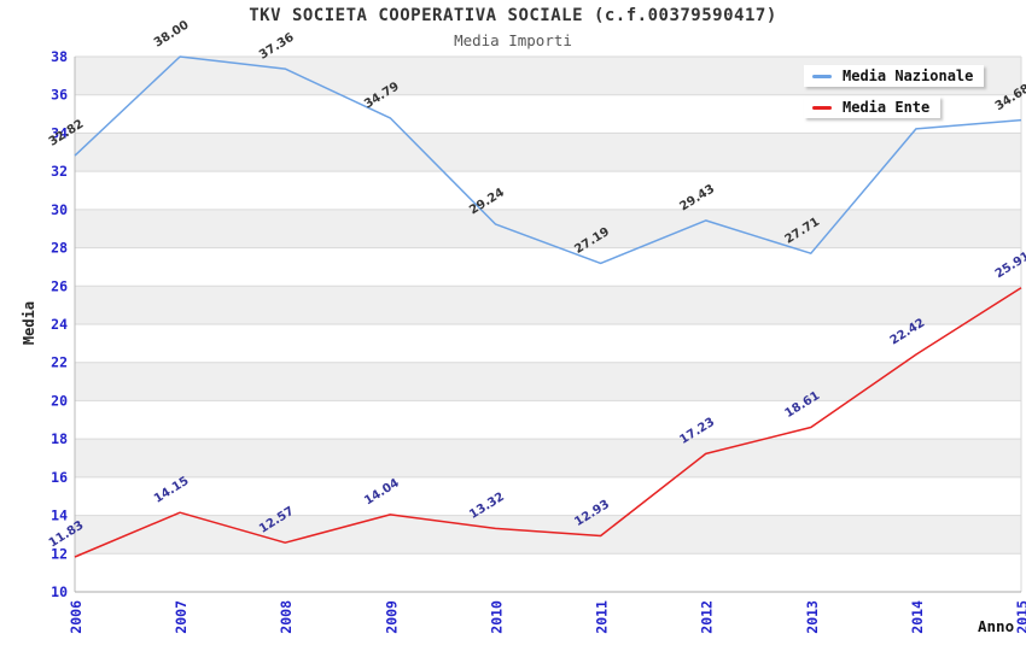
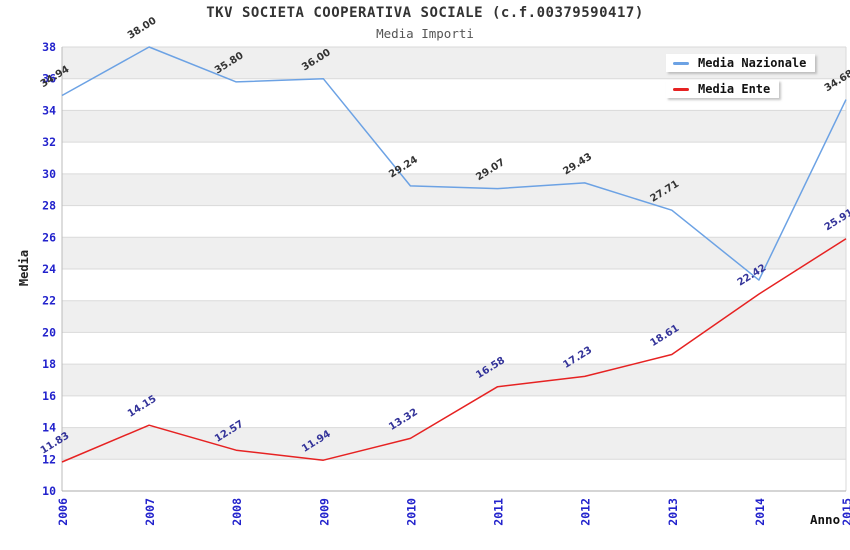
Media Nazionale/2006: 32.82 -> 34.94
Media Nazionale/2008: 37.36 -> 35.80
Media Nazionale/2009: 34.79 -> 36.00
Media Ente/2009: 14.04 -> 11.94
Media Nazionale/2011: 27.19 -> 29.07
Media Ente/2011: 12.93 -> 16.58
Media Nazionale/2014: 34.2 -> 23.3
